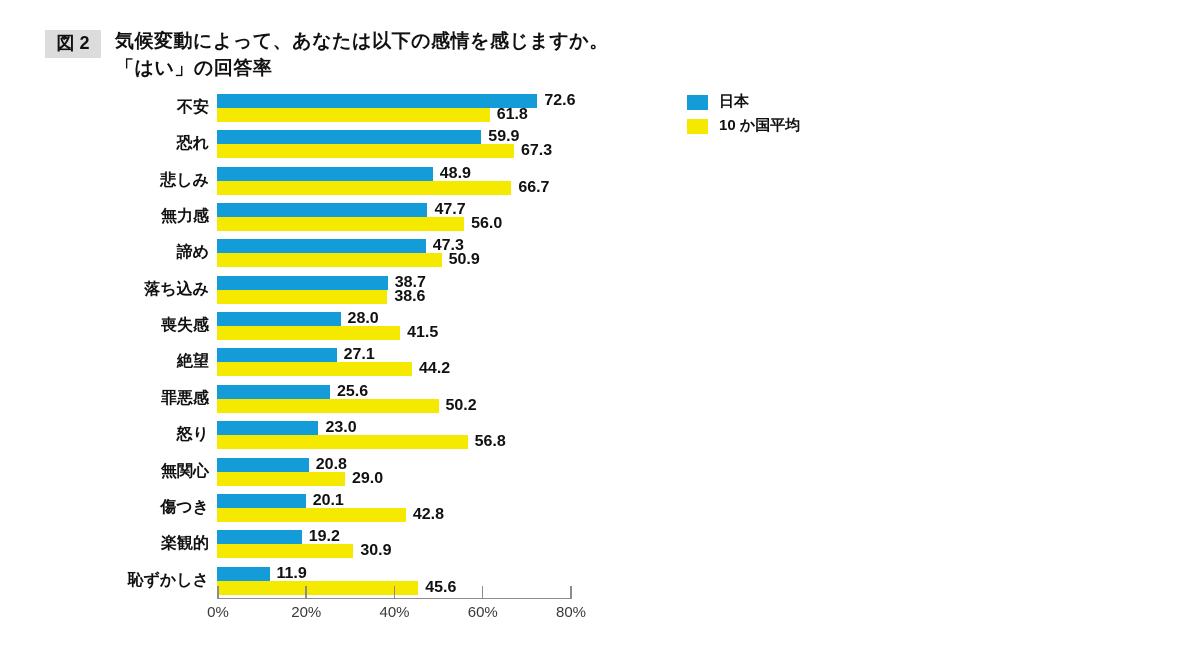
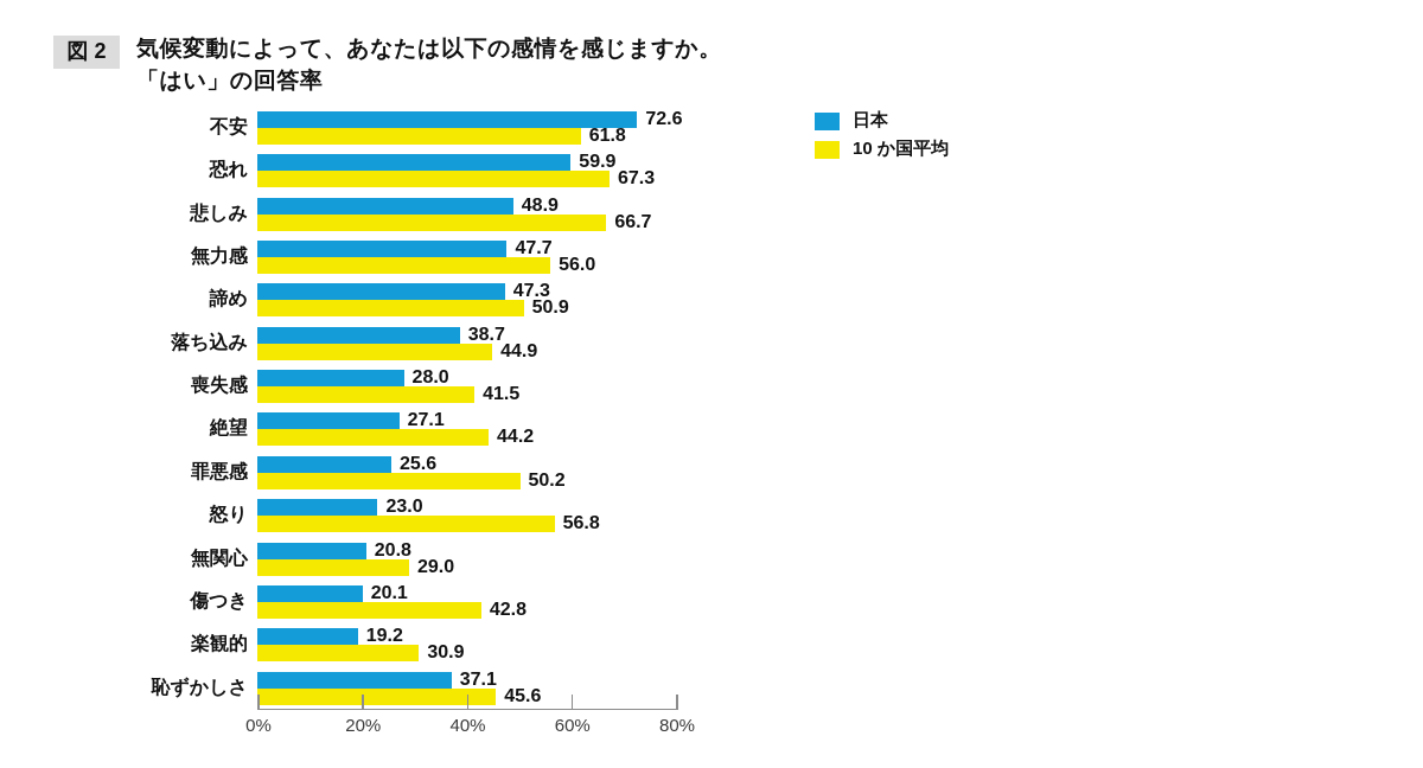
10 か国平均/落ち込み: 38.6 -> 44.9
日本/恥ずかしさ: 11.9 -> 37.1
